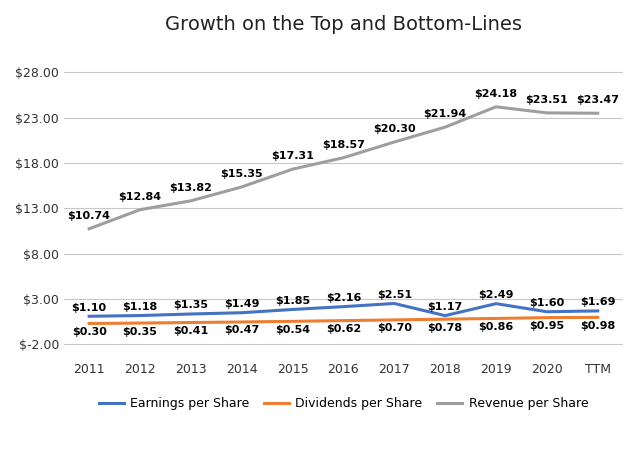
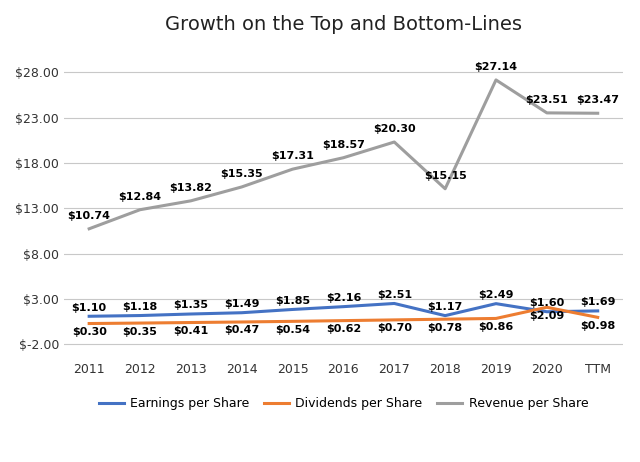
Revenue per Share/2018: $21.94 -> $15.15
Revenue per Share/2019: $24.18 -> $27.14
Dividends per Share/2020: $0.95 -> $2.09
